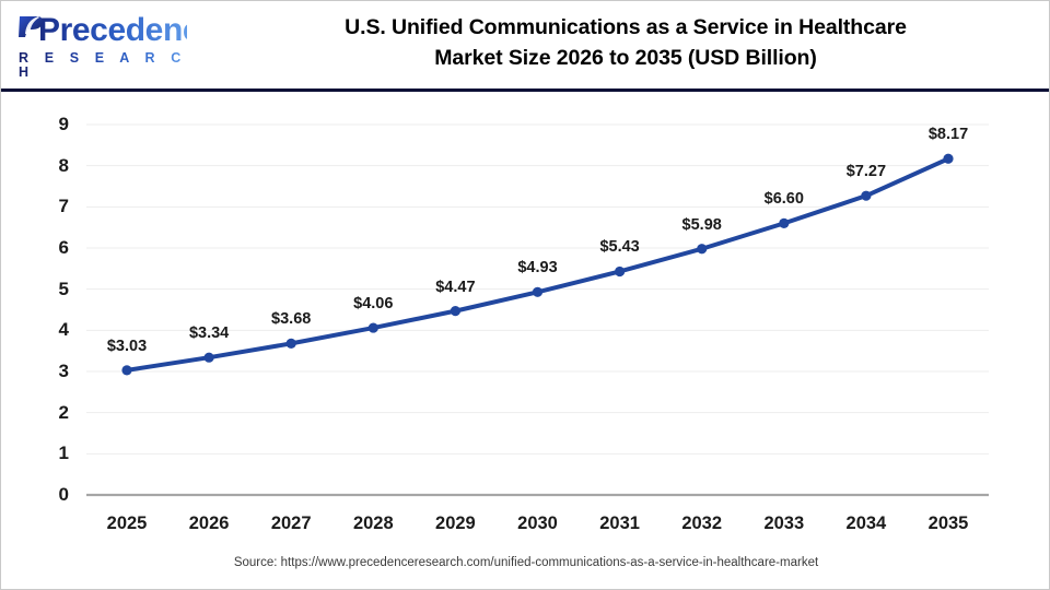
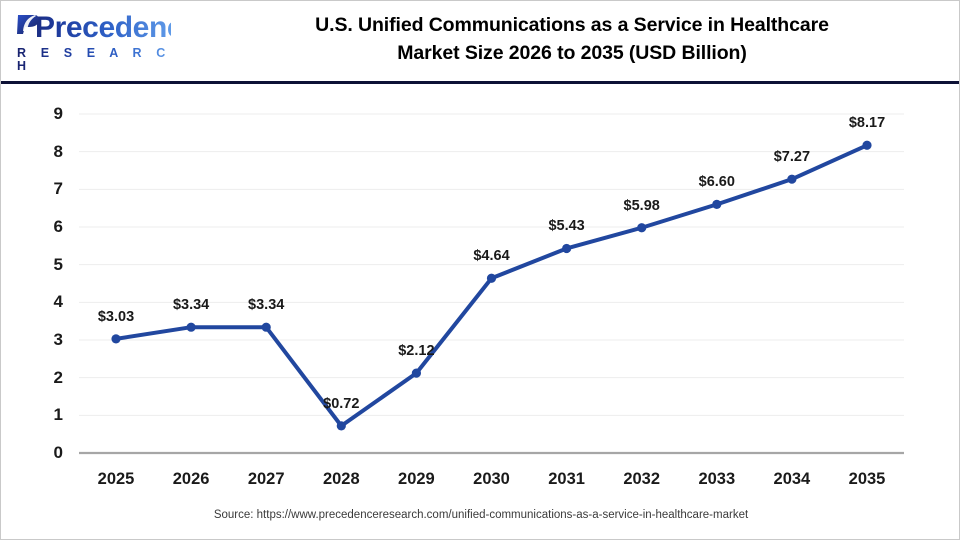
2027: $3.68 -> $3.34
2028: $4.06 -> $0.72
2029: $4.47 -> $2.12
2030: $4.93 -> $4.64
